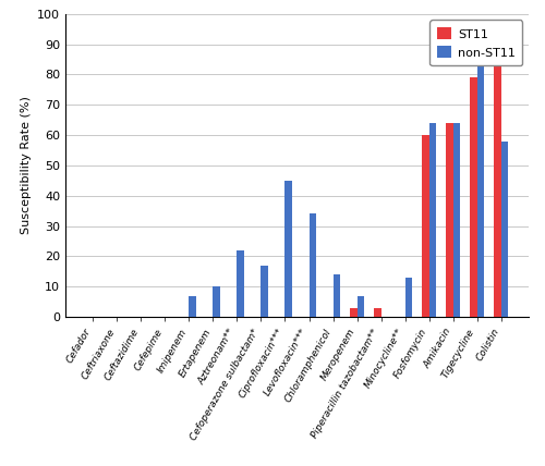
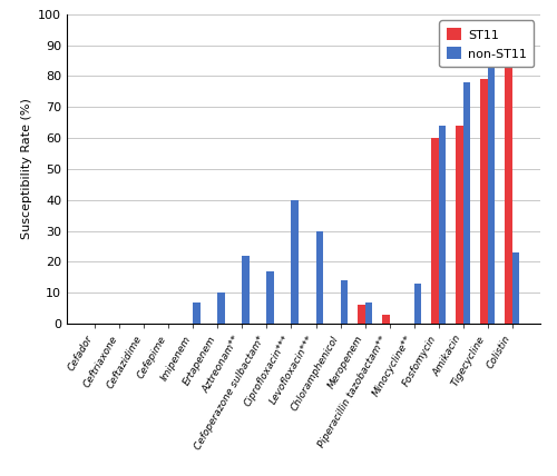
non-ST11/Ciprofloxacin***: 45 -> 40
non-ST11/Levofloxacin***: 34 -> 30
ST11/Meropenem: 3 -> 6
non-ST11/Amikacin: 64 -> 78
non-ST11/Colistin: 58 -> 23
